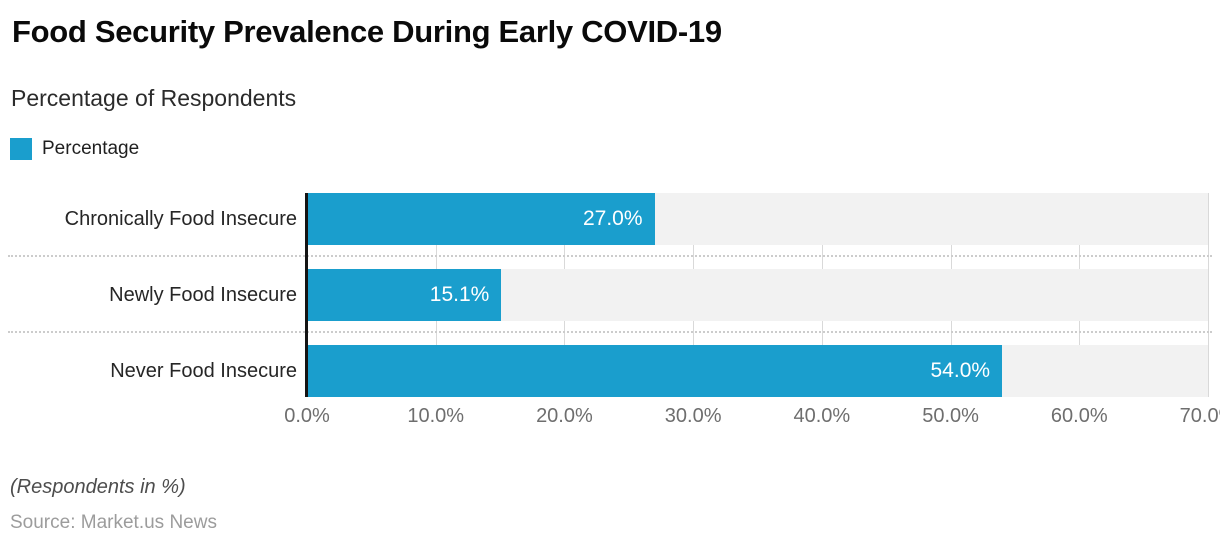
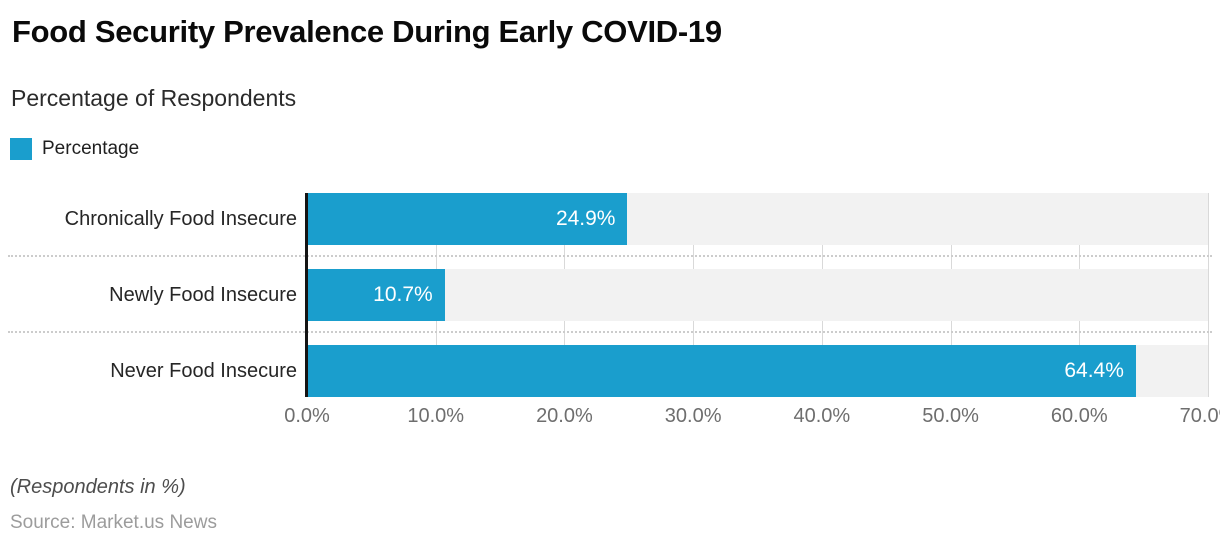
Chronically Food Insecure: 27.0% -> 24.9%
Newly Food Insecure: 15.1% -> 10.7%
Never Food Insecure: 54.0% -> 64.4%
